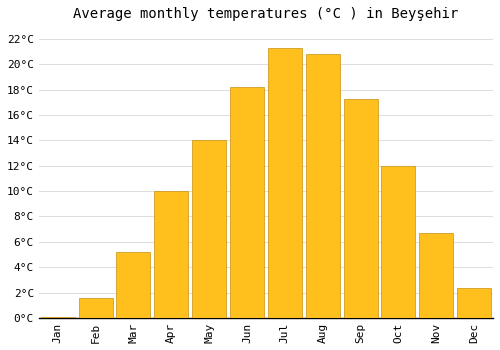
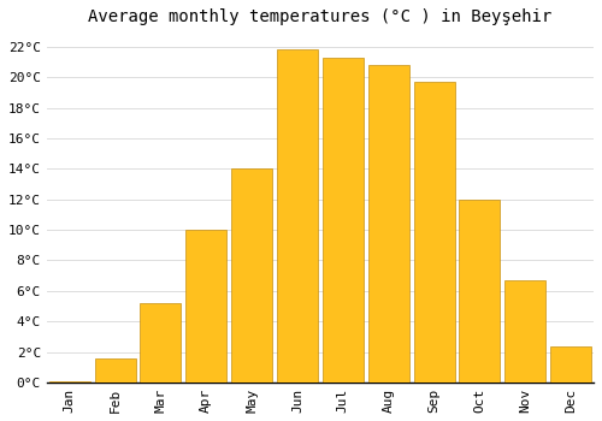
Jun: 18.2°C -> 21.8°C
Sep: 17.3°C -> 19.7°C
